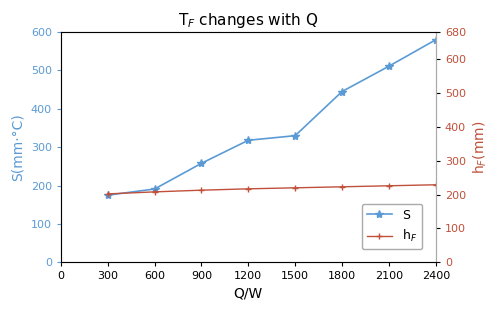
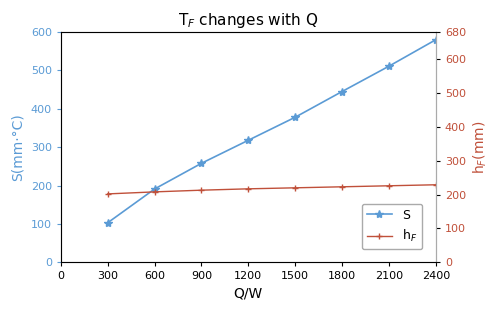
S/300: 175 -> 103
S/1500: 330 -> 378
